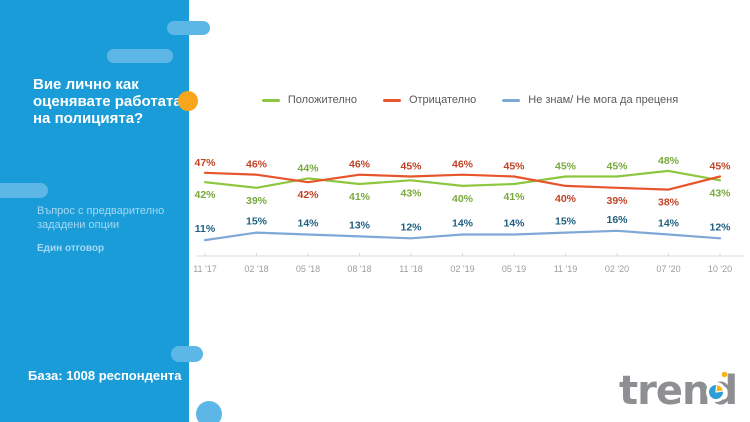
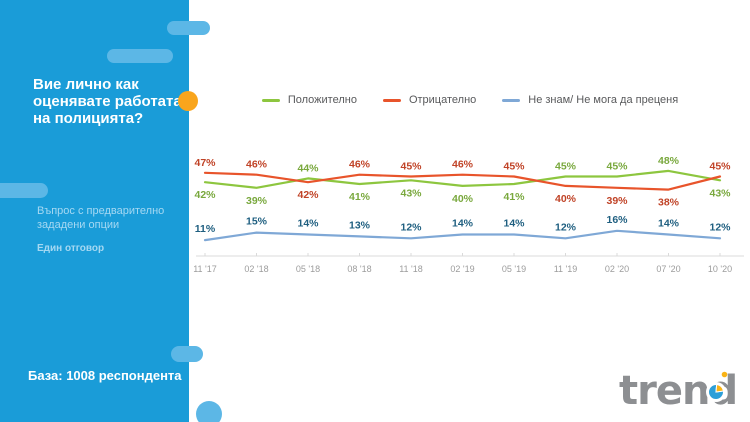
Не знам/ Не мога да преценя/11 '19: 15% -> 12%
